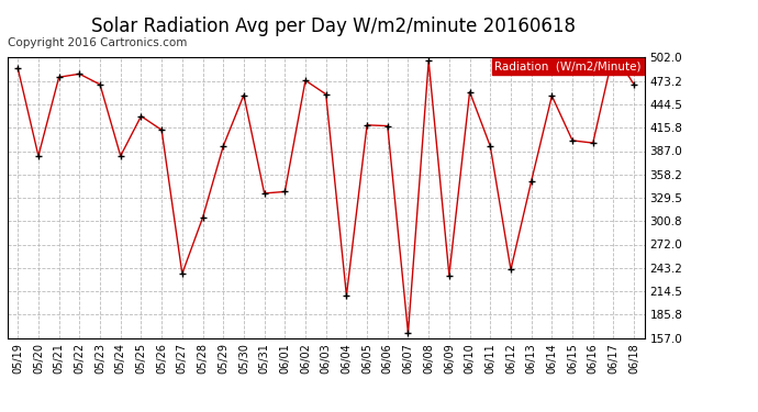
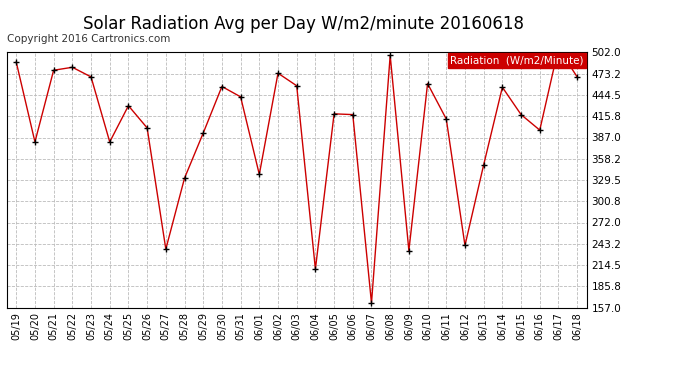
05/26: 413 -> 400
05/28: 305 -> 332
05/31: 335 -> 442
06/11: 393 -> 412
06/15: 400 -> 418
